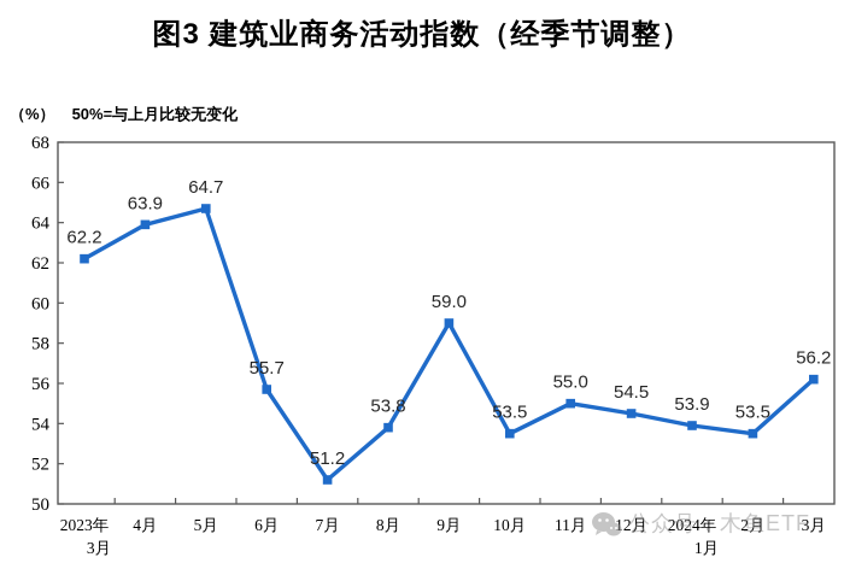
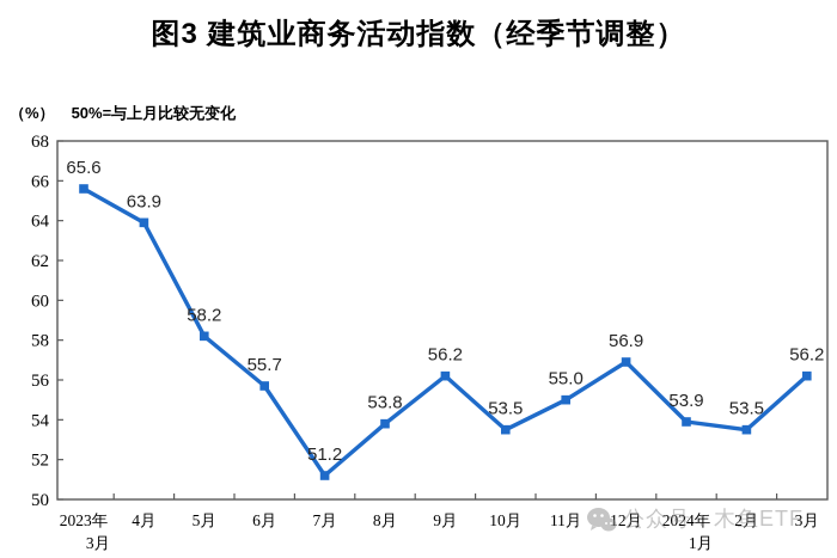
2023年 3月: 62.2 -> 65.6
5月: 64.7 -> 58.2
9月: 59.0 -> 56.2
12月: 54.5 -> 56.9
